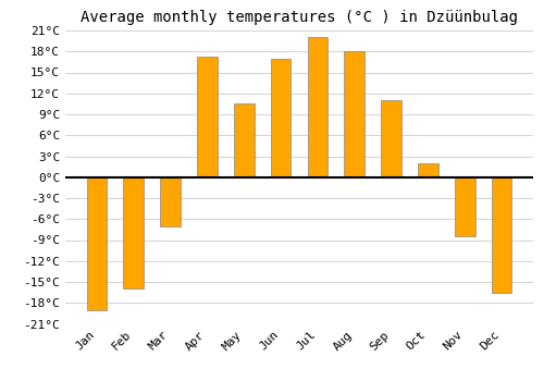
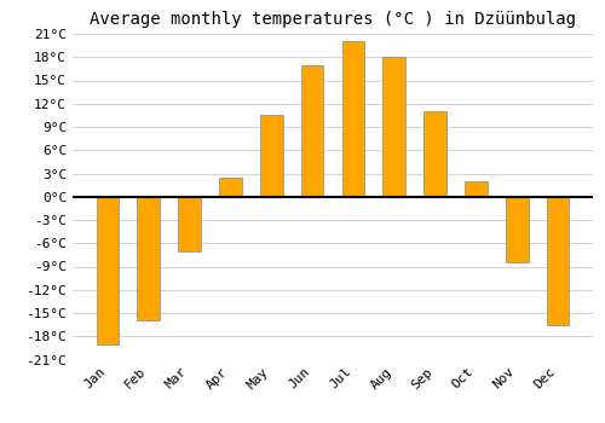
Apr: 17.2°C -> 2.5°C
